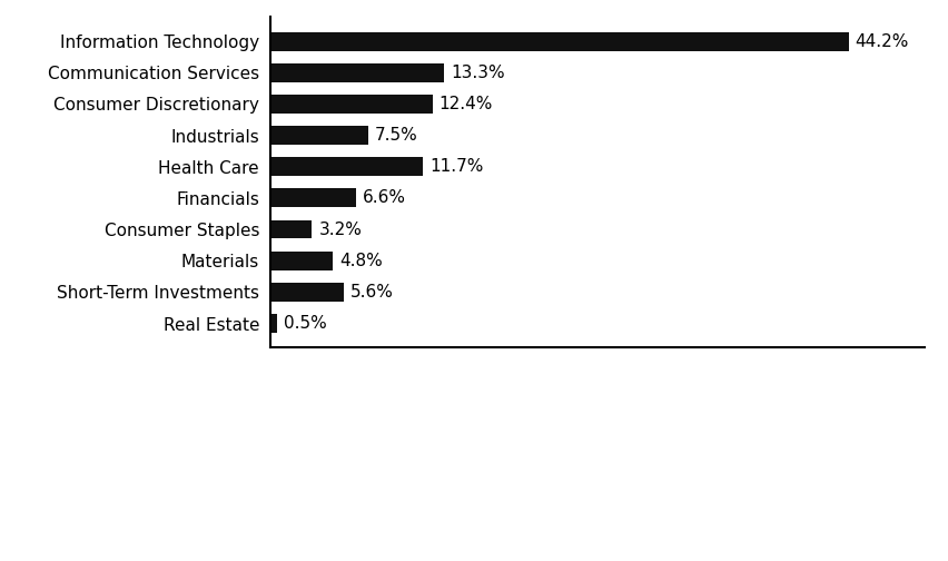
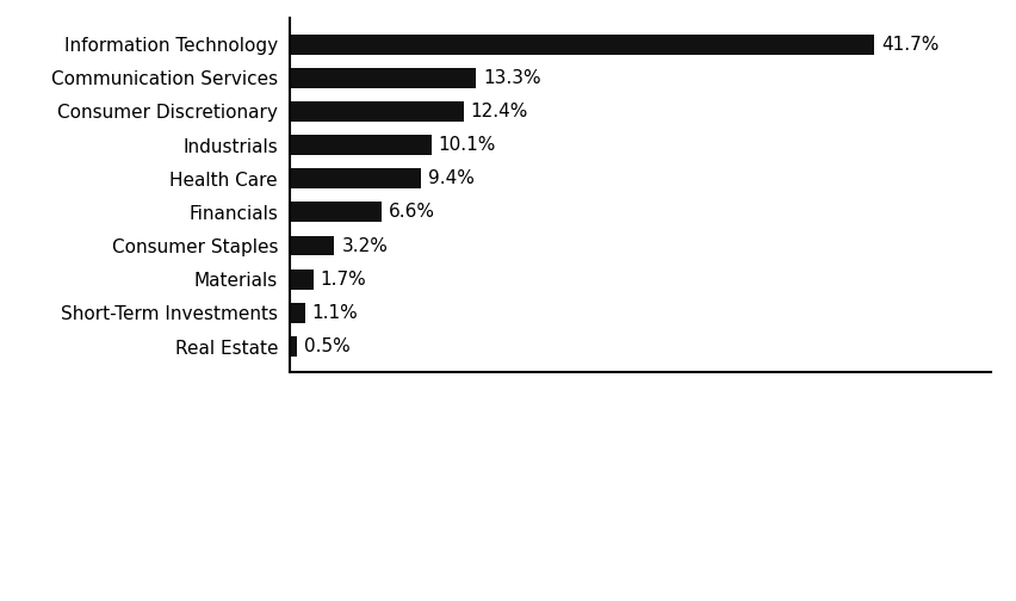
Information Technology: 44.2% -> 41.7%
Industrials: 7.5% -> 10.1%
Health Care: 11.7% -> 9.4%
Materials: 4.8% -> 1.7%
Short-Term Investments: 5.6% -> 1.1%
